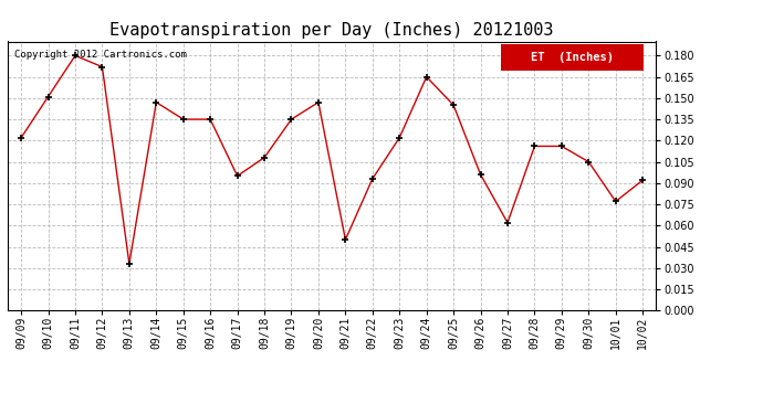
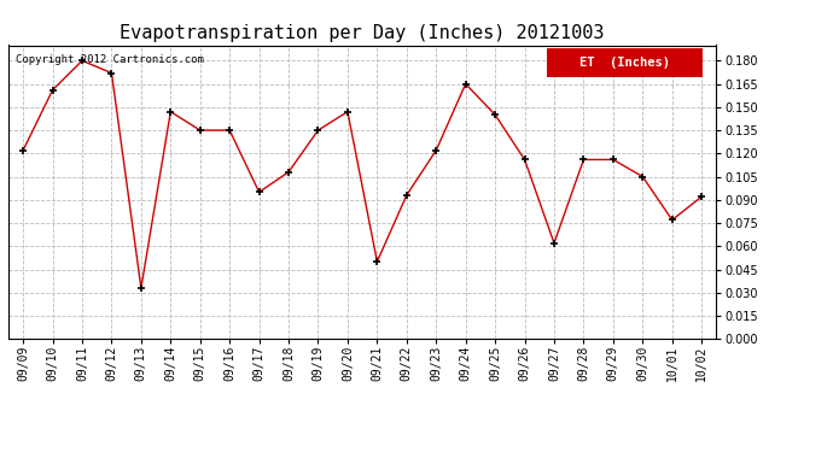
09/10: 0.151 -> 0.161
09/26: 0.096 -> 0.116
